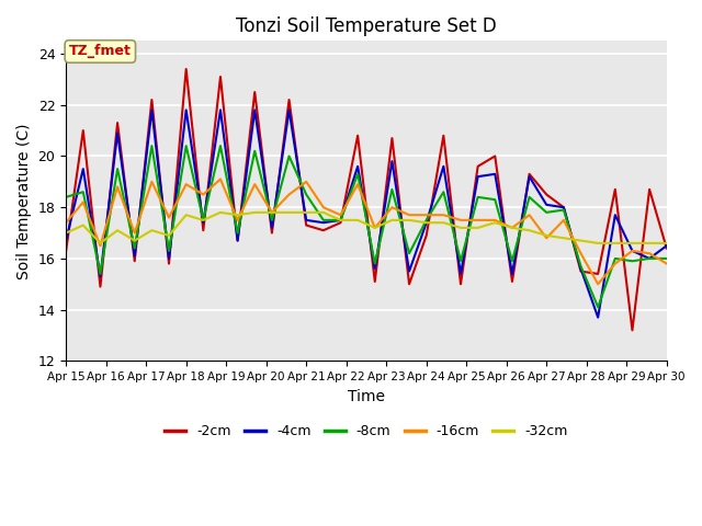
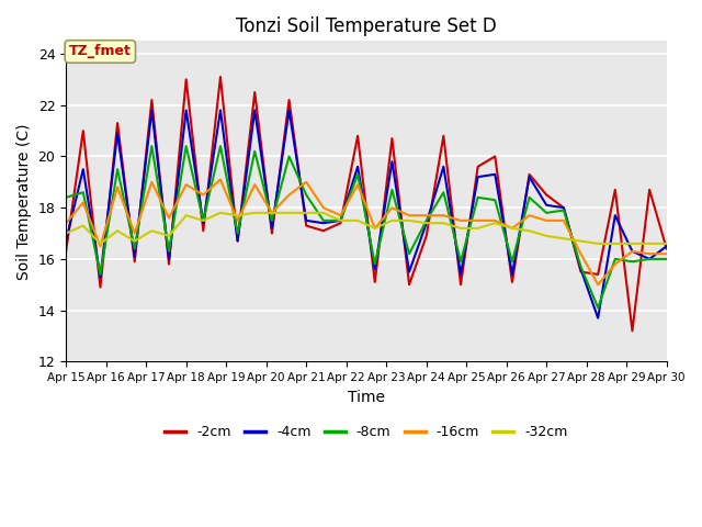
-2cm/Apr 18: 23.4 -> 23.0
-16cm/Apr 27: 16.8 -> 17.5
-16cm/Apr 30: 15.8 -> 16.2
